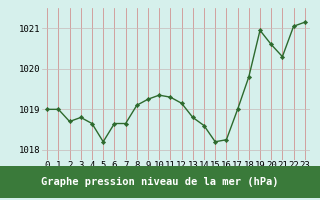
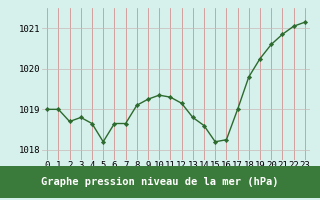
19: 1020.95 -> 1020.25
21: 1020.30 -> 1020.85
